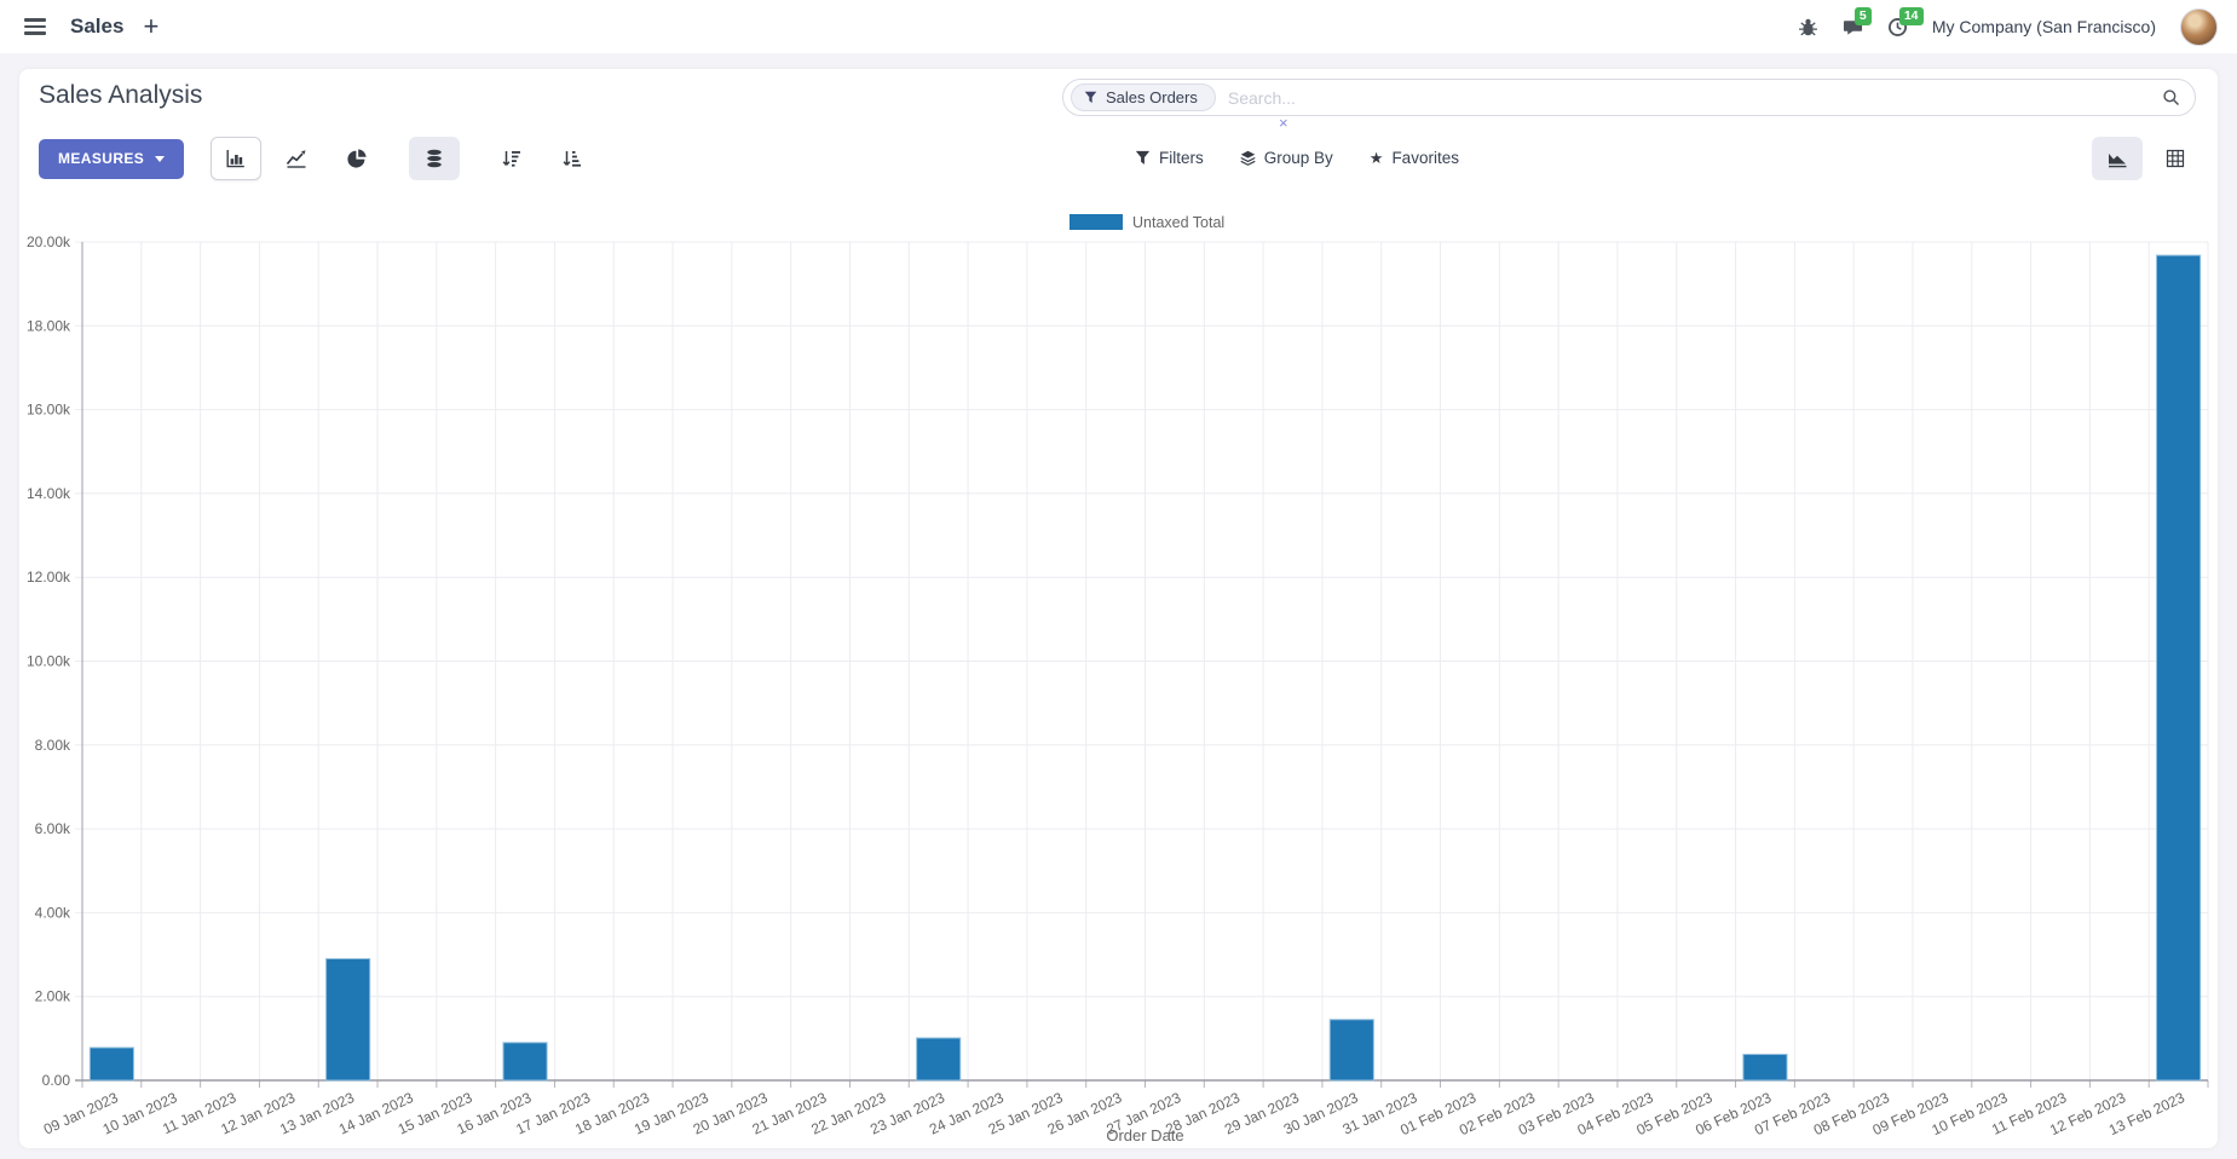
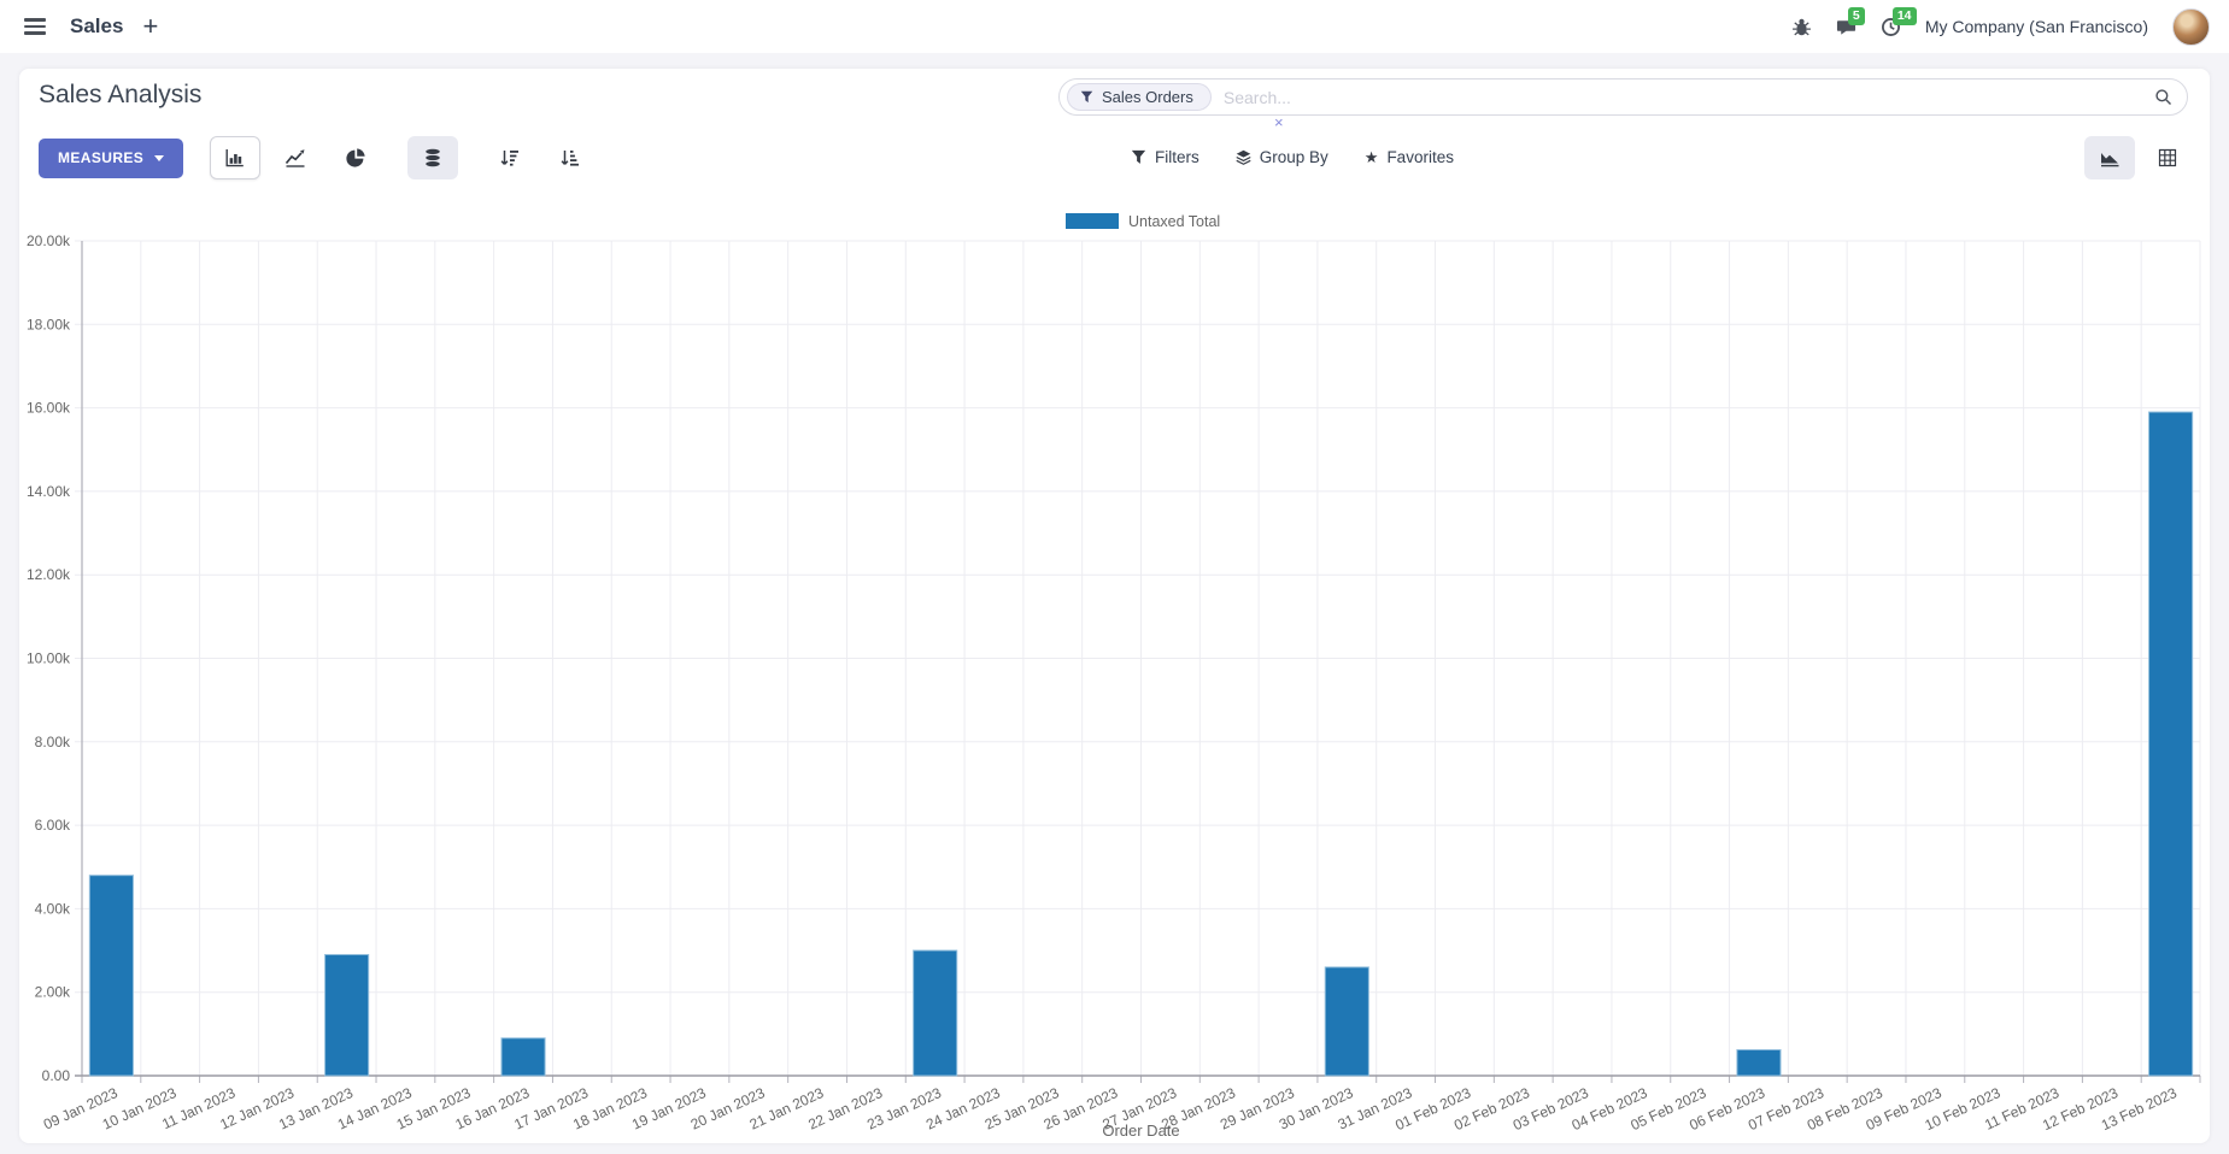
09 Jan 2023: 0.8k -> 4.8k
23 Jan 2023: 1.0k -> 3.0k
30 Jan 2023: 1.4k -> 2.6k
13 Feb 2023: 19.7k -> 15.9k
